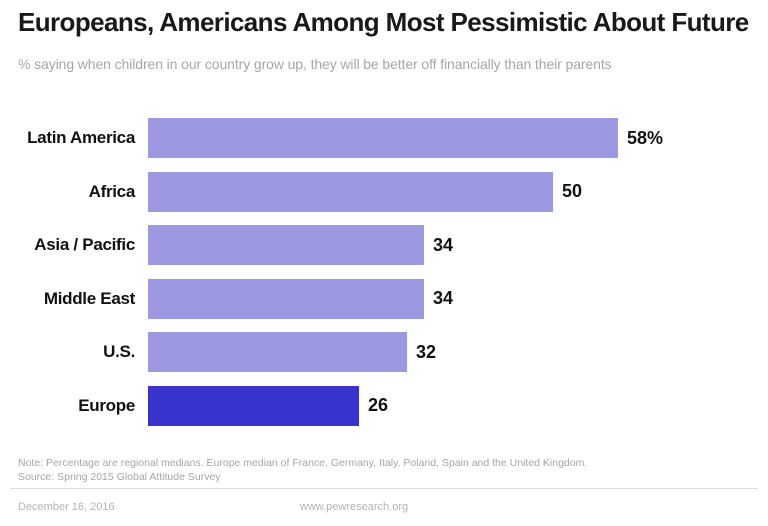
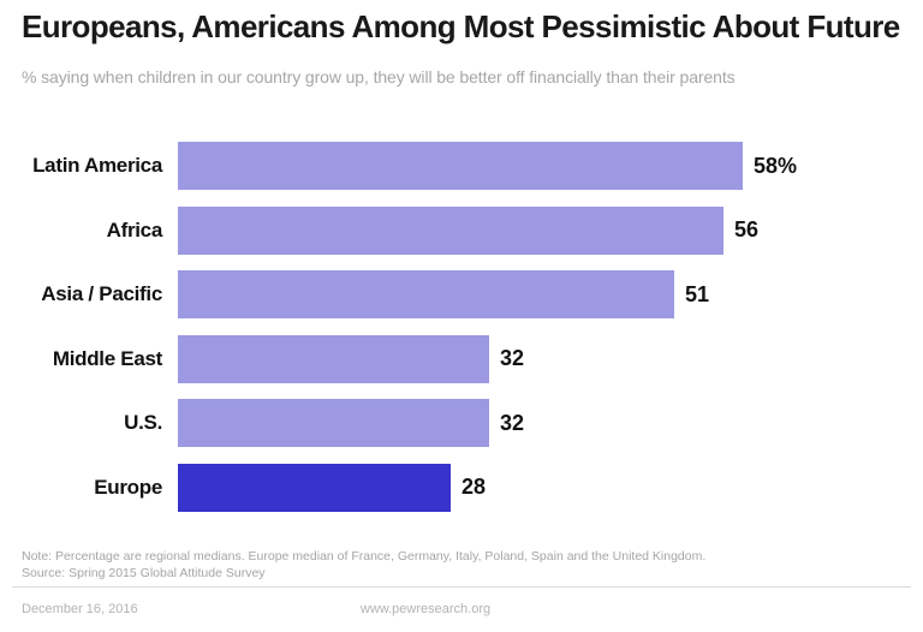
Africa: 50 -> 56
Asia / Pacific: 34 -> 51
Middle East: 34 -> 32
Europe: 26 -> 28
